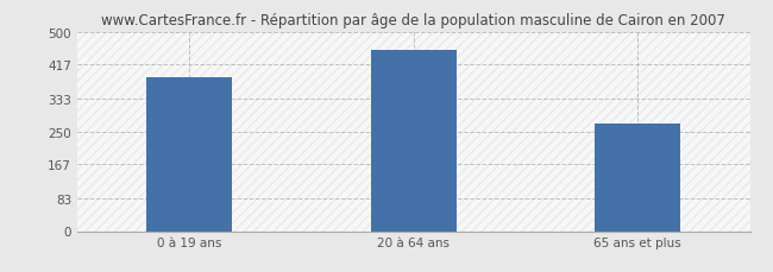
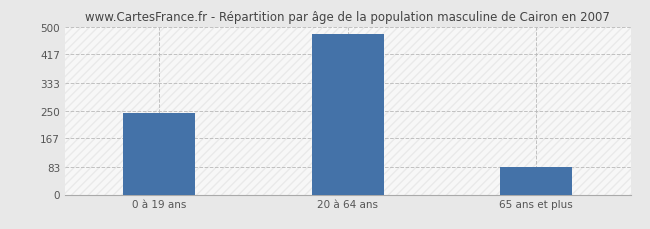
0 à 19 ans: 385 -> 243
20 à 64 ans: 455 -> 478
65 ans et plus: 270 -> 83
